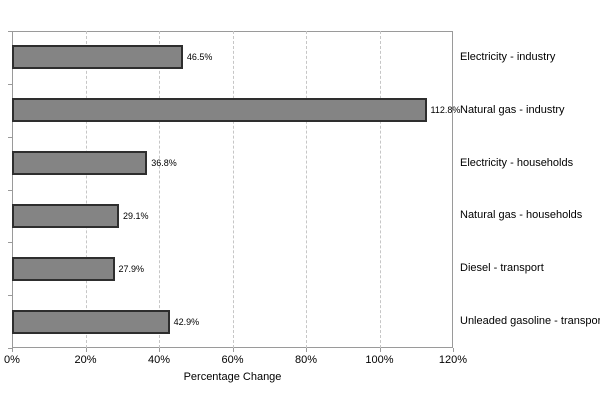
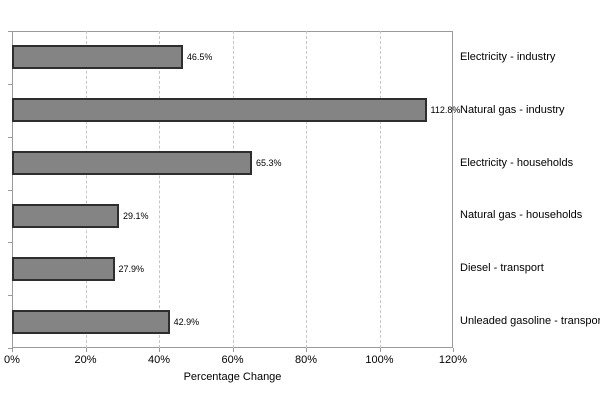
Electricity - households: 36.8% -> 65.3%
